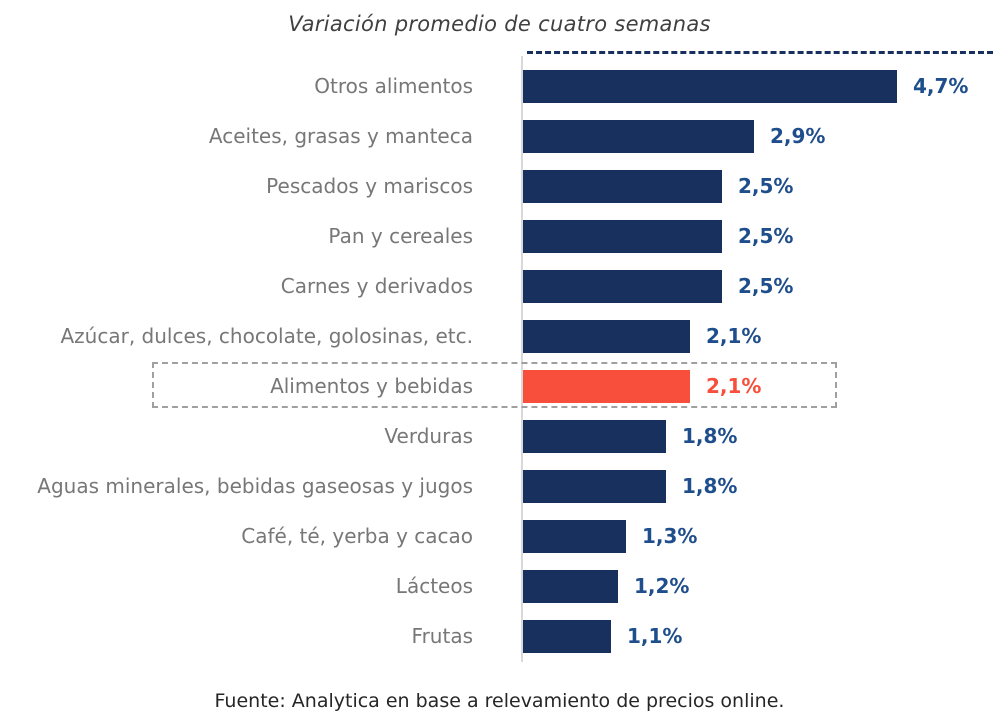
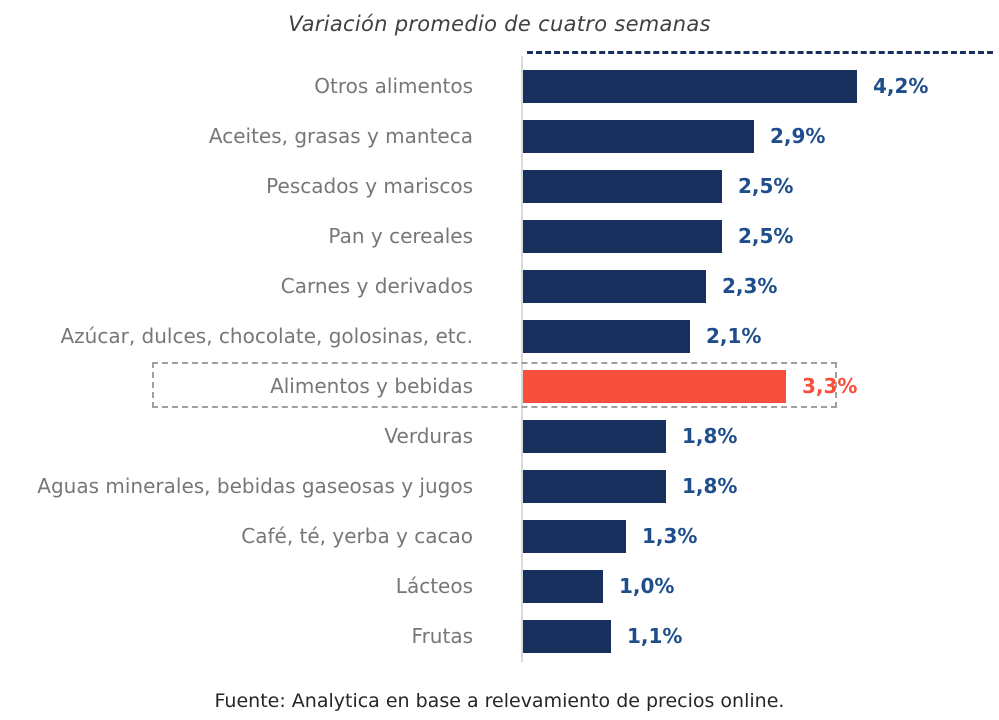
Otros alimentos: 4,7% -> 4,2%
Carnes y derivados: 2,5% -> 2,3%
Alimentos y bebidas: 2,1% -> 3,3%
Lácteos: 1,2% -> 1,0%
